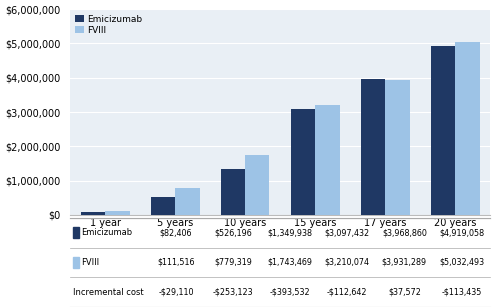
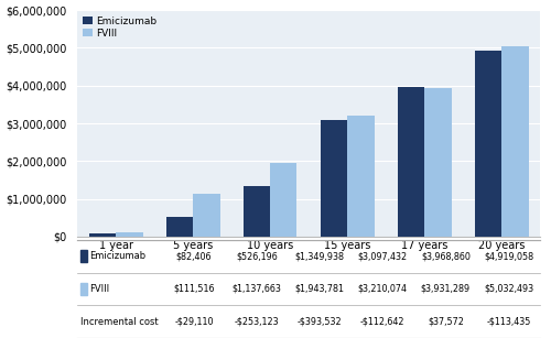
FVIII/5 years: $779,319 -> $1,137,663
FVIII/10 years: $1,743,469 -> $1,943,781
